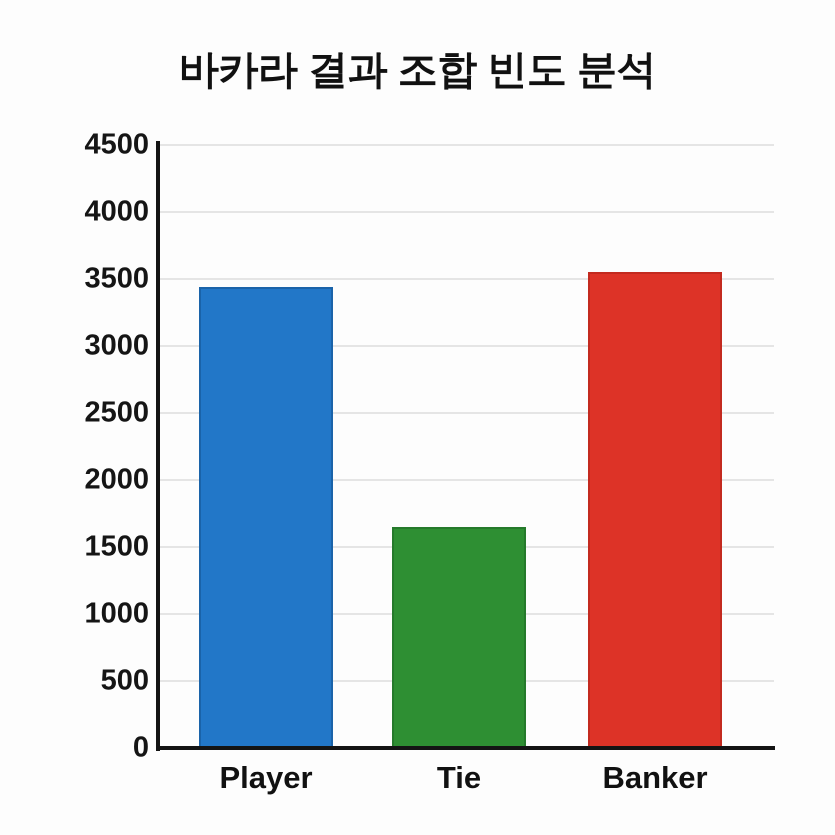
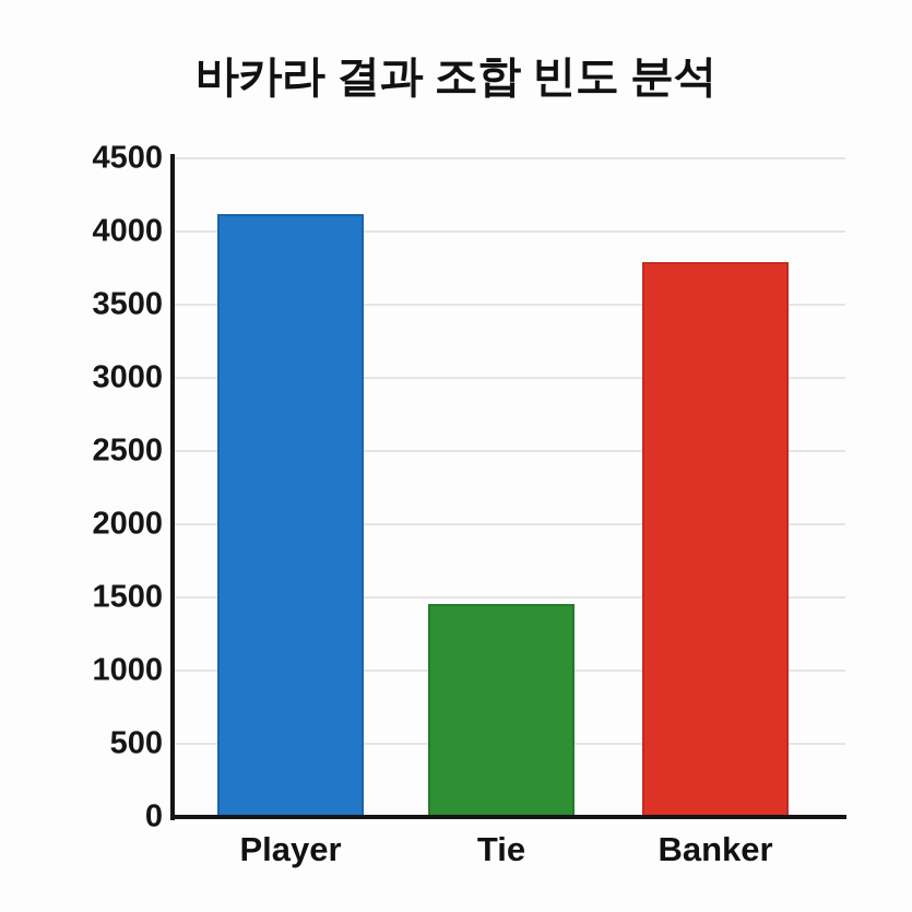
Player: 3440 -> 4120
Tie: 1650 -> 1460
Banker: 3550 -> 3790
